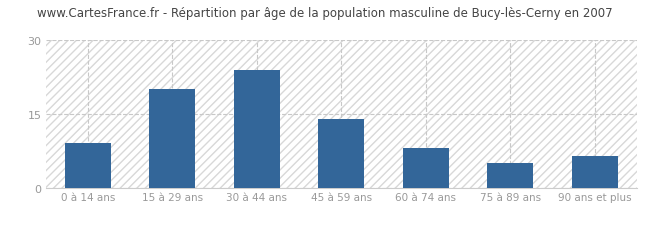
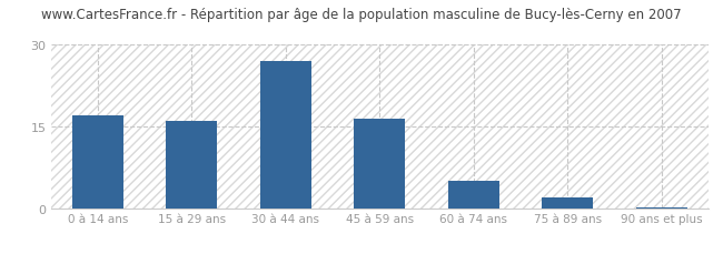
0 à 14 ans: 9.0 -> 17.0
15 à 29 ans: 20.0 -> 16.0
30 à 44 ans: 24.0 -> 27.0
45 à 59 ans: 14.0 -> 16.5
60 à 74 ans: 8.0 -> 5.0
75 à 89 ans: 5.0 -> 2.0
90 ans et plus: 6.5 -> 0.2
